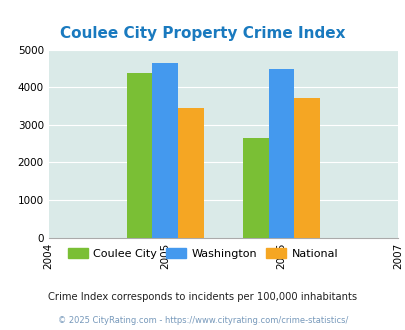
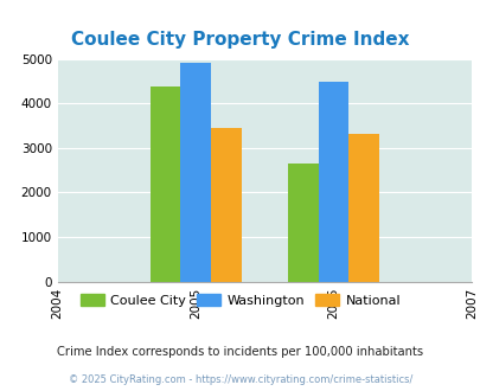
Washington/2005: 4650 -> 4900
National/2006: 3700 -> 3310
